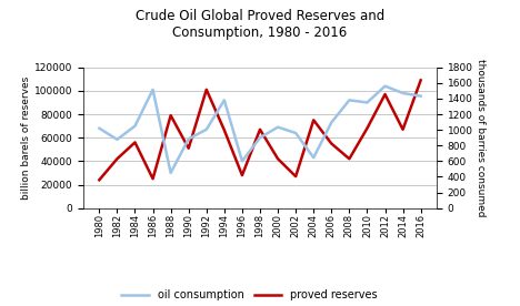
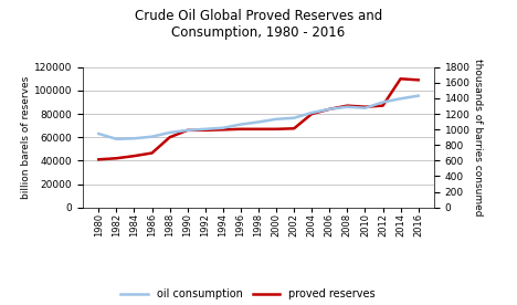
proved reserves/1980: 24000 -> 41000
oil consumption/1980: 68000 -> 63000
proved reserves/1984: 56000 -> 44000
oil consumption/1984: 70000 -> 59000
proved reserves/1986: 25000 -> 46000
oil consumption/1986: 101000 -> 60000
proved reserves/1988: 79000 -> 60000
oil consumption/1988: 30000 -> 64000
proved reserves/1990: 51000 -> 66000
oil consumption/1990: 59000 -> 66000
proved reserves/1992: 101000 -> 66000
oil consumption/1994: 92000 -> 68000
proved reserves/1996: 28000 -> 67000
oil consumption/1996: 40000 -> 71000
oil consumption/1998: 60000 -> 73000
proved reserves/2000: 42000 -> 67000
oil consumption/2000: 69000 -> 76000
proved reserves/2002: 27000 -> 68000
oil consumption/2002: 64000 -> 76000
proved reserves/2004: 75000 -> 80000
oil consumption/2004: 43000 -> 81000
proved reserves/2006: 55000 -> 84000
oil consumption/2006: 73000 -> 84000
proved reserves/2008: 42000 -> 87000
oil consumption/2008: 92000 -> 86000
proved reserves/2010: 68000 -> 86000
oil consumption/2010: 90000 -> 85000
proved reserves/2012: 97000 -> 87000
oil consumption/2012: 104000 -> 90000
proved reserves/2014: 67000 -> 110000
oil consumption/2014: 98000 -> 93000
